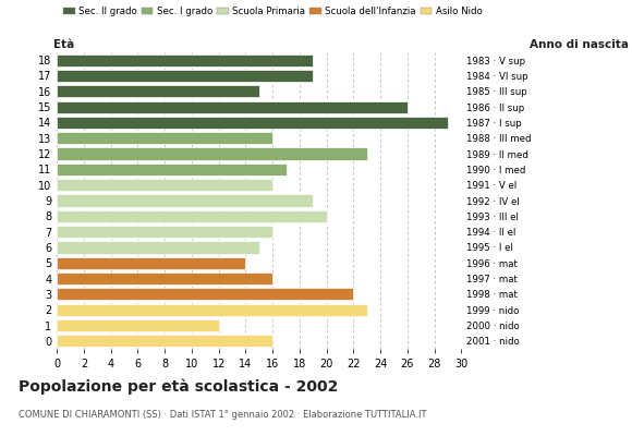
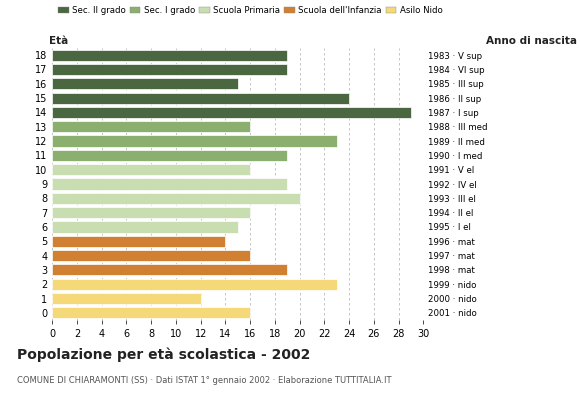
15: 26 -> 24
11: 17 -> 19
3: 22 -> 19
